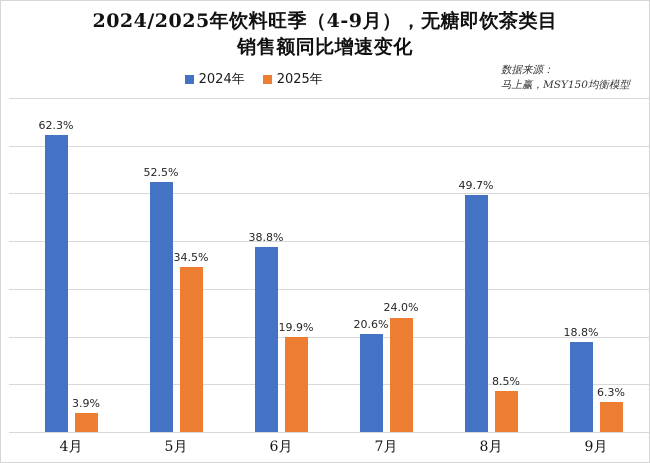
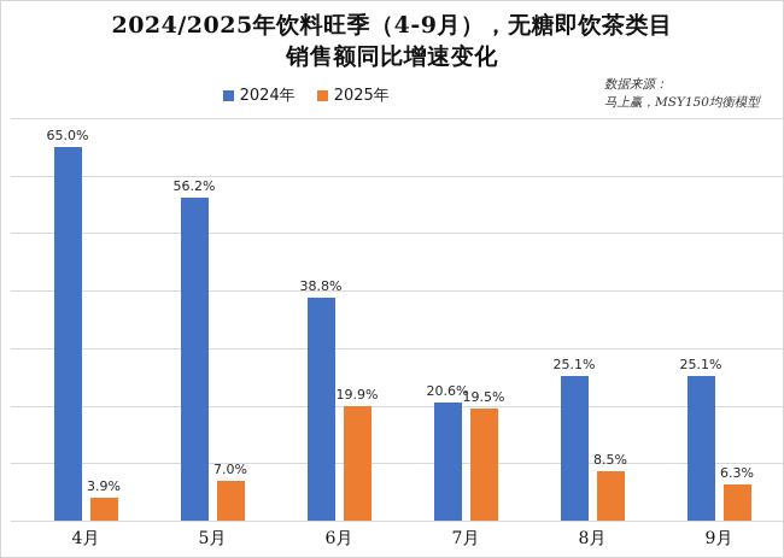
2024年/4月: 62.3% -> 65.0%
2024年/5月: 52.5% -> 56.2%
2025年/5月: 34.5% -> 7.0%
2025年/7月: 24.0% -> 19.5%
2024年/8月: 49.7% -> 25.1%
2024年/9月: 18.8% -> 25.1%
